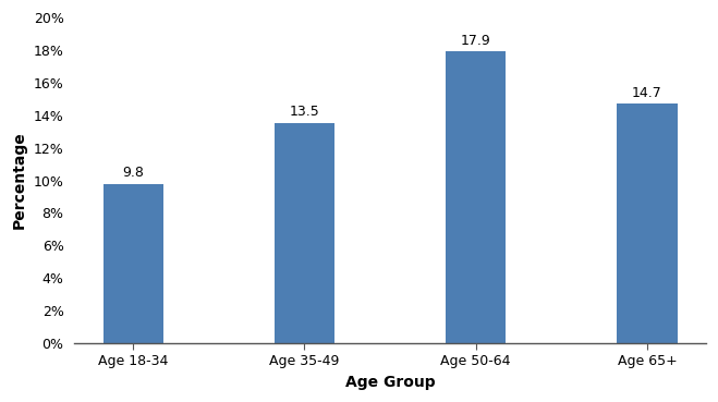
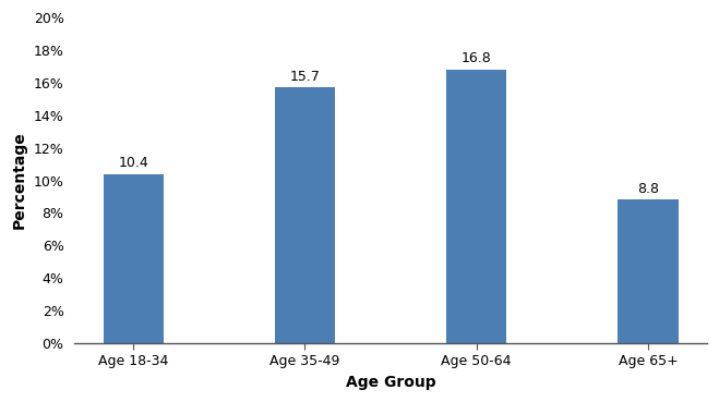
Age 18-34: 9.8 -> 10.4
Age 35-49: 13.5 -> 15.7
Age 50-64: 17.9 -> 16.8
Age 65+: 14.7 -> 8.8
